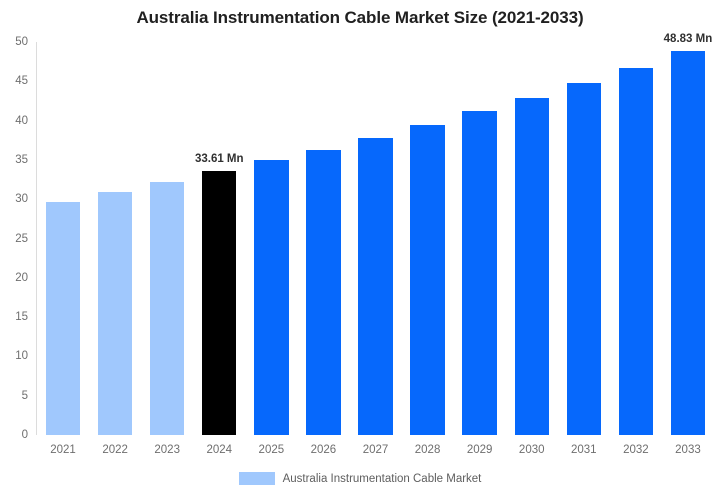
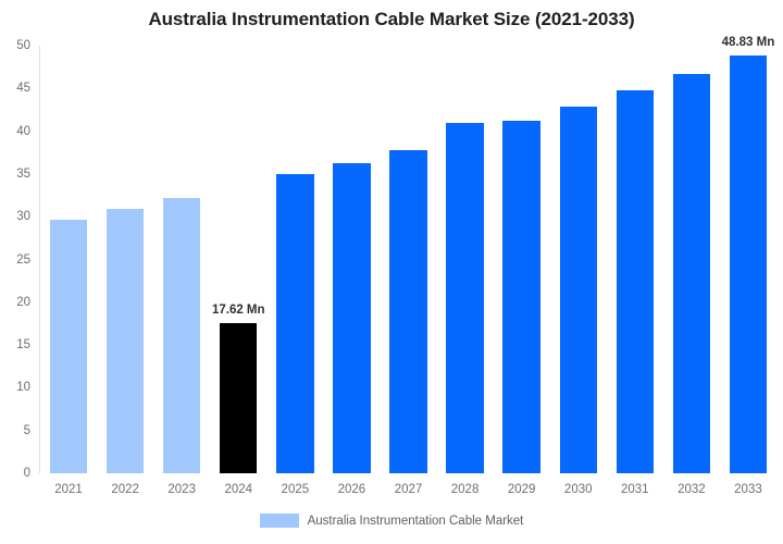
2024: 33.61 -> 17.62
2028: 40 -> 41
